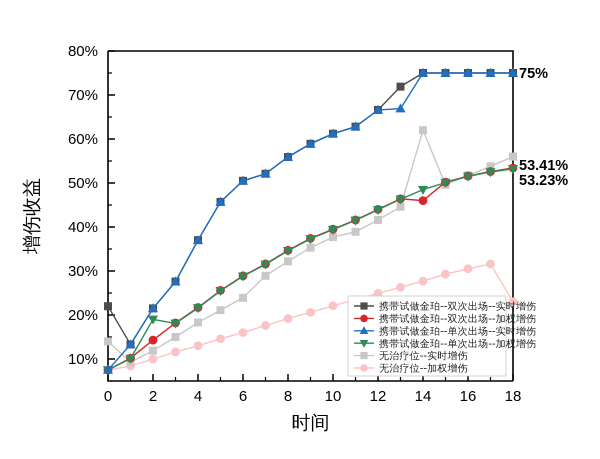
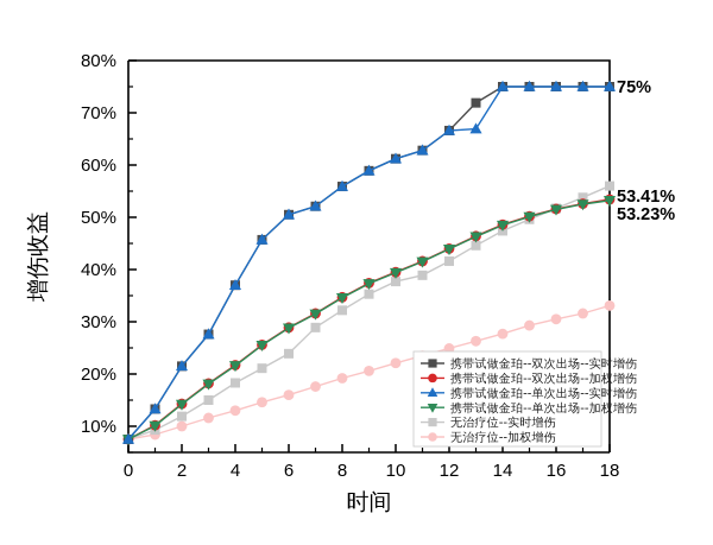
携带试做金珀--双次出场--实时增伤/0: 22% -> 8%
无治疗位--实时增伤/0: 14% -> 8%
携带试做金珀--单次出场--加权增伤/2: 19% -> 14%
携带试做金珀--双次出场--加权增伤/14: 46% -> 49%
无治疗位--实时增伤/14: 62% -> 47%
无治疗位--加权增伤/18: 23% -> 33%
